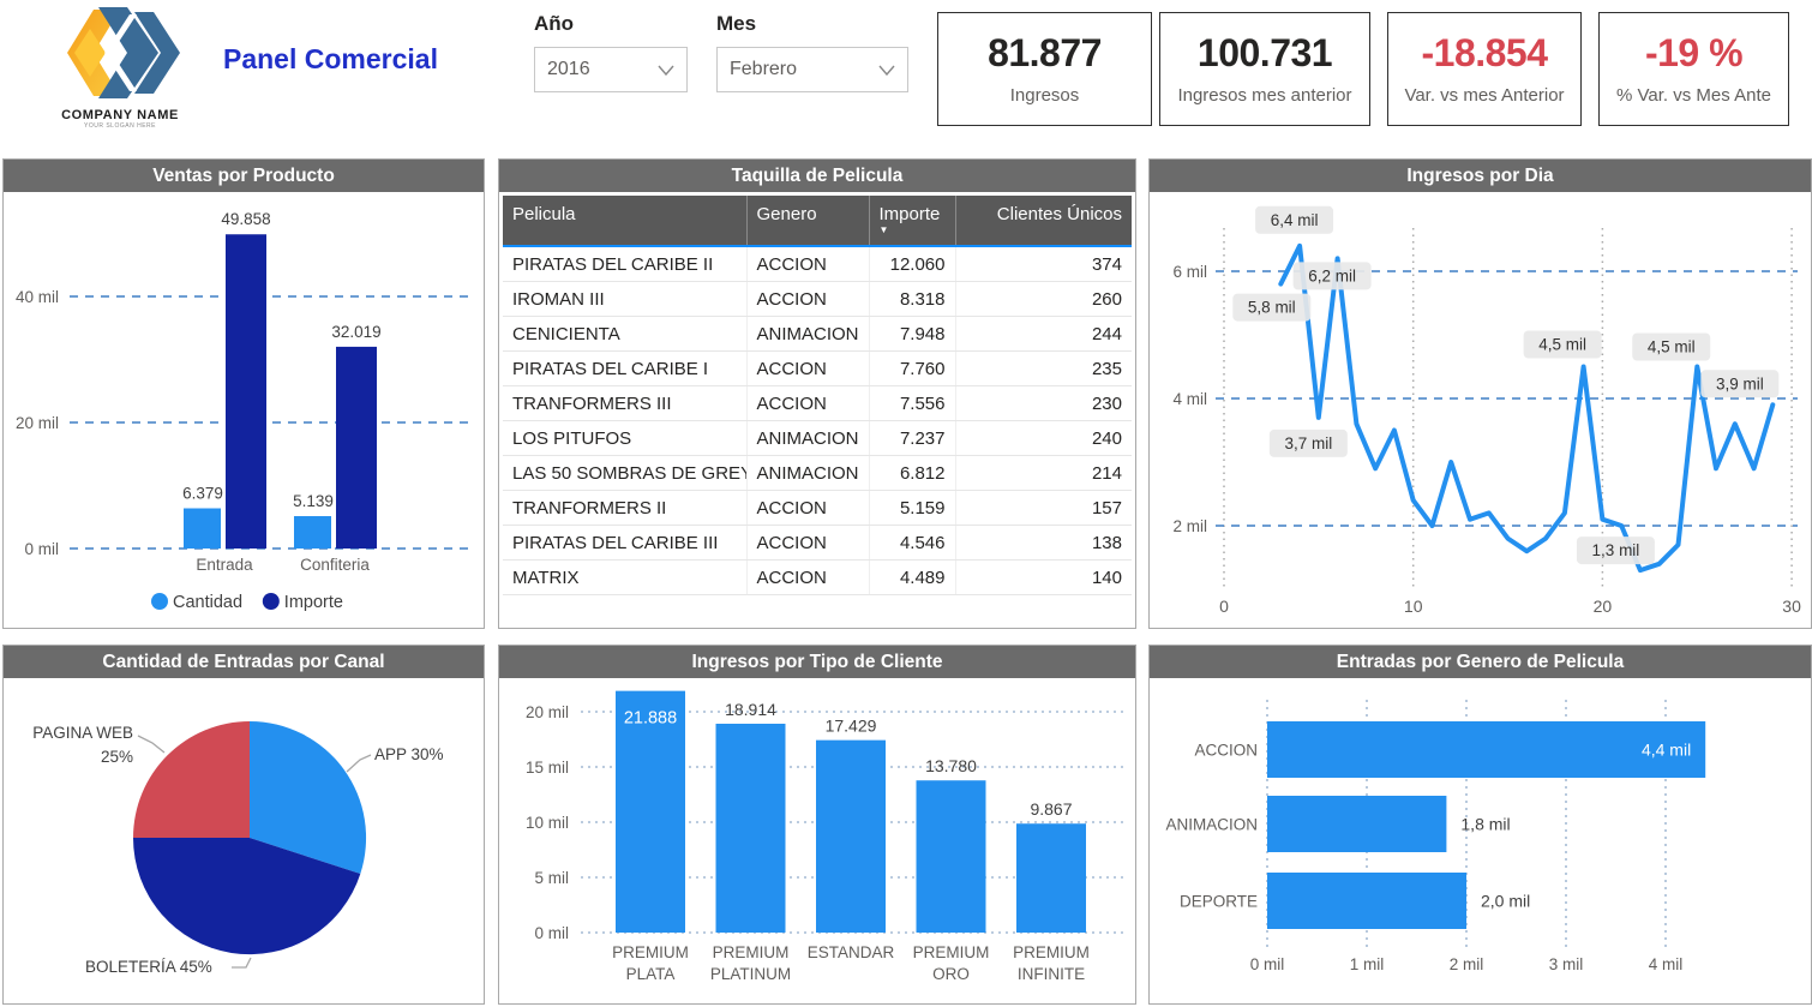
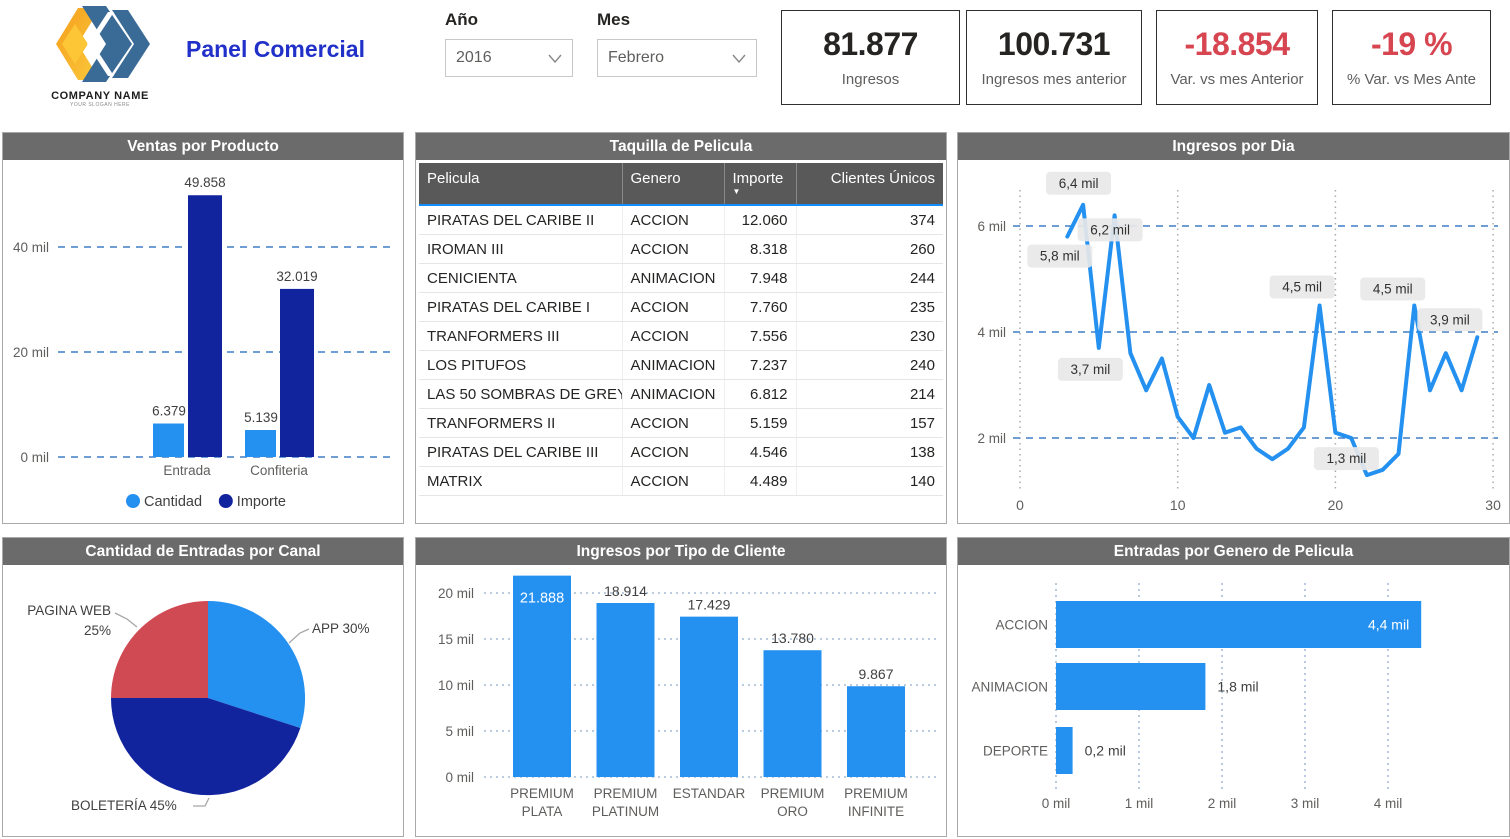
Entradas por Genero de Pelicula/DEPORTE: 2,0 -> 0,2
